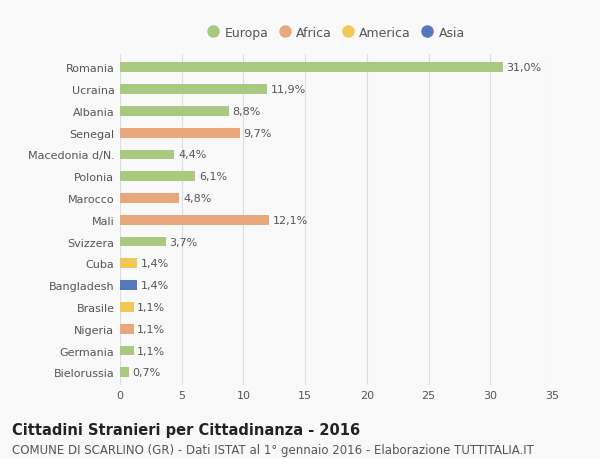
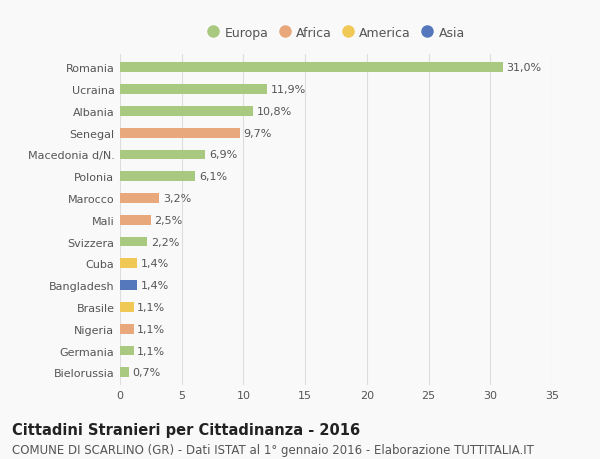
Albania: 8,8% -> 10,8%
Macedonia d/N.: 4,4% -> 6,9%
Marocco: 4,8% -> 3,2%
Mali: 12,1% -> 2,5%
Svizzera: 3,7% -> 2,2%
